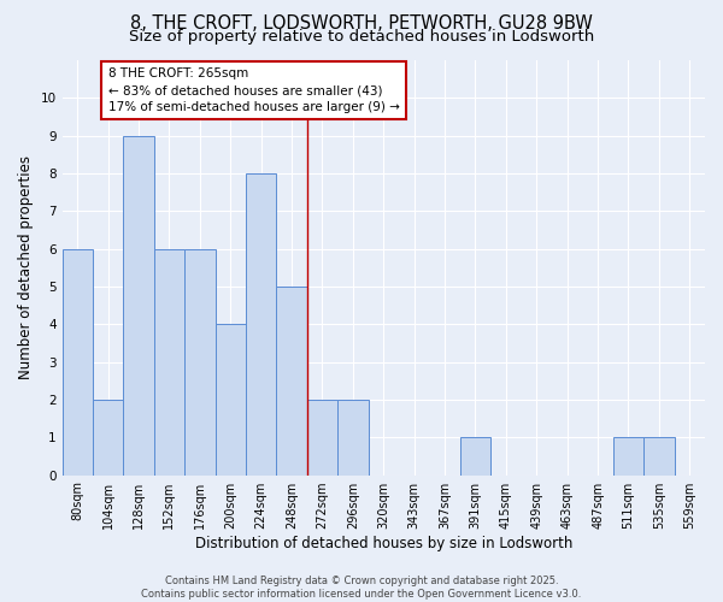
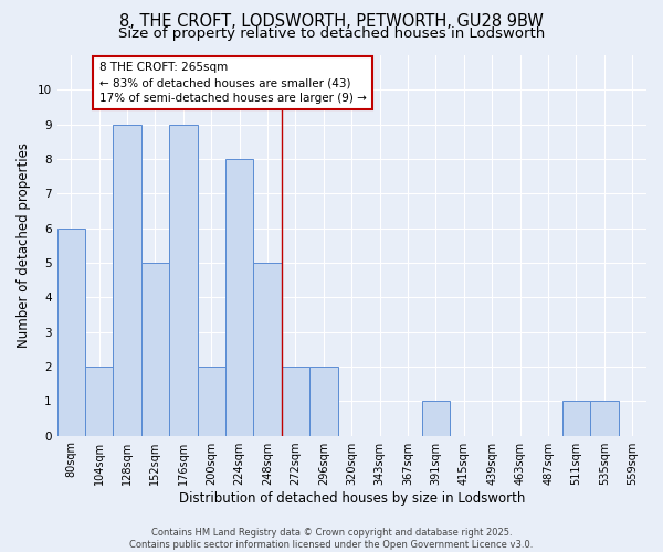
152sqm: 6 -> 5
176sqm: 6 -> 9
200sqm: 4 -> 2
